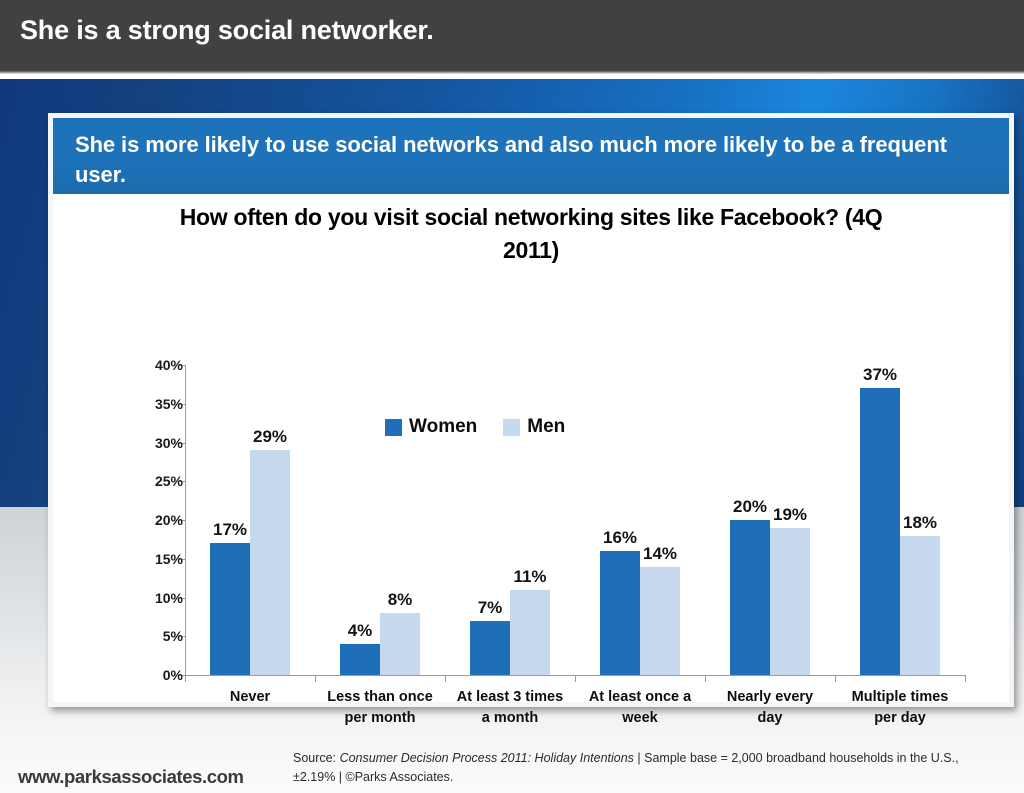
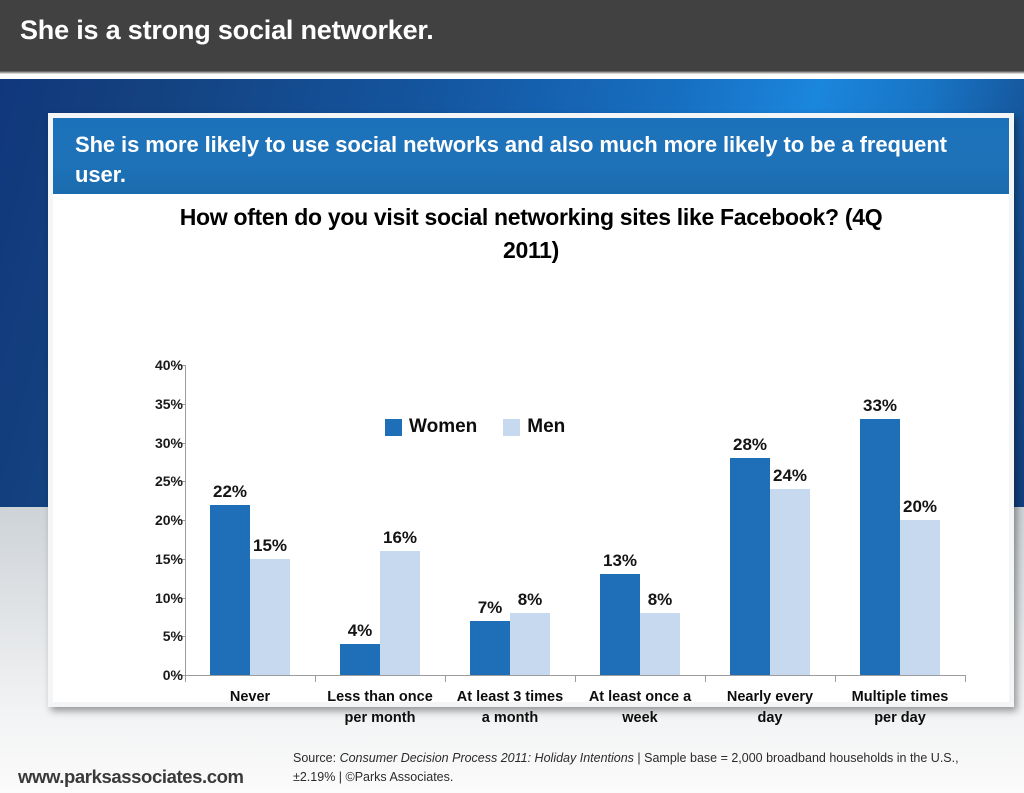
Women/Never: 17% -> 22%
Men/Never: 29% -> 15%
Men/Less than once per month: 8% -> 16%
Men/At least 3 times a month: 11% -> 8%
Women/At least once a week: 16% -> 13%
Men/At least once a week: 14% -> 8%
Women/Nearly every day: 20% -> 28%
Men/Nearly every day: 19% -> 24%
Women/Multiple times per day: 37% -> 33%
Men/Multiple times per day: 18% -> 20%
